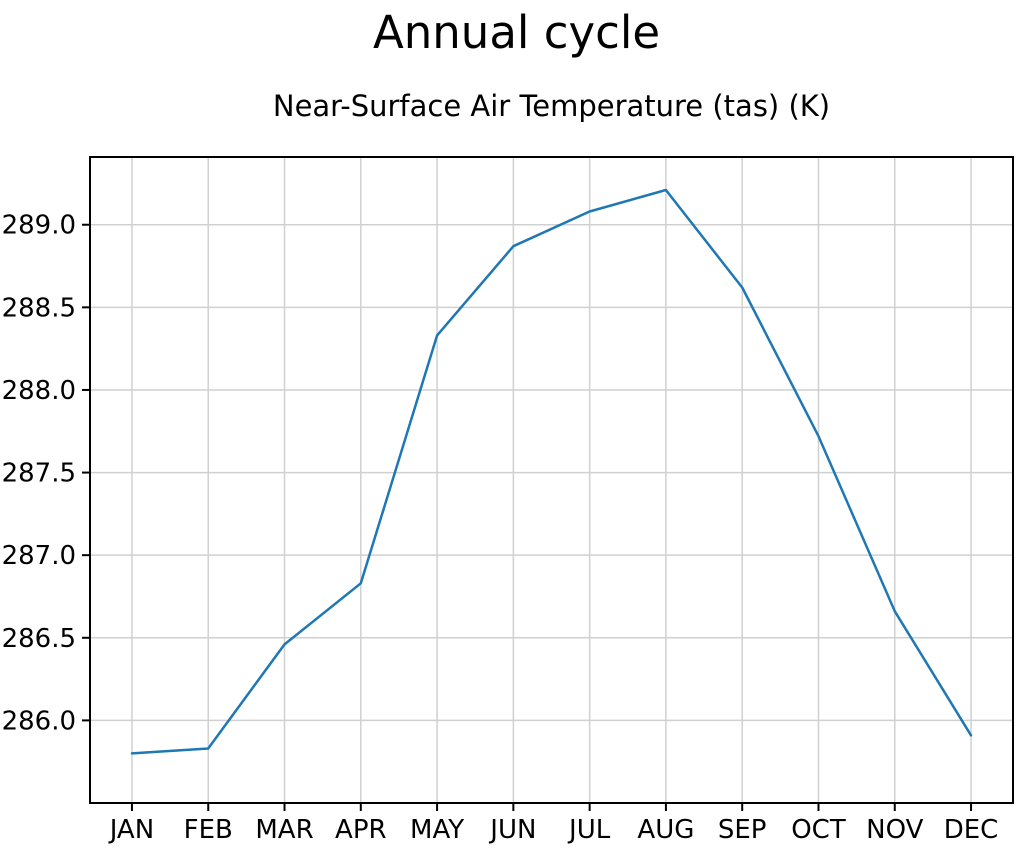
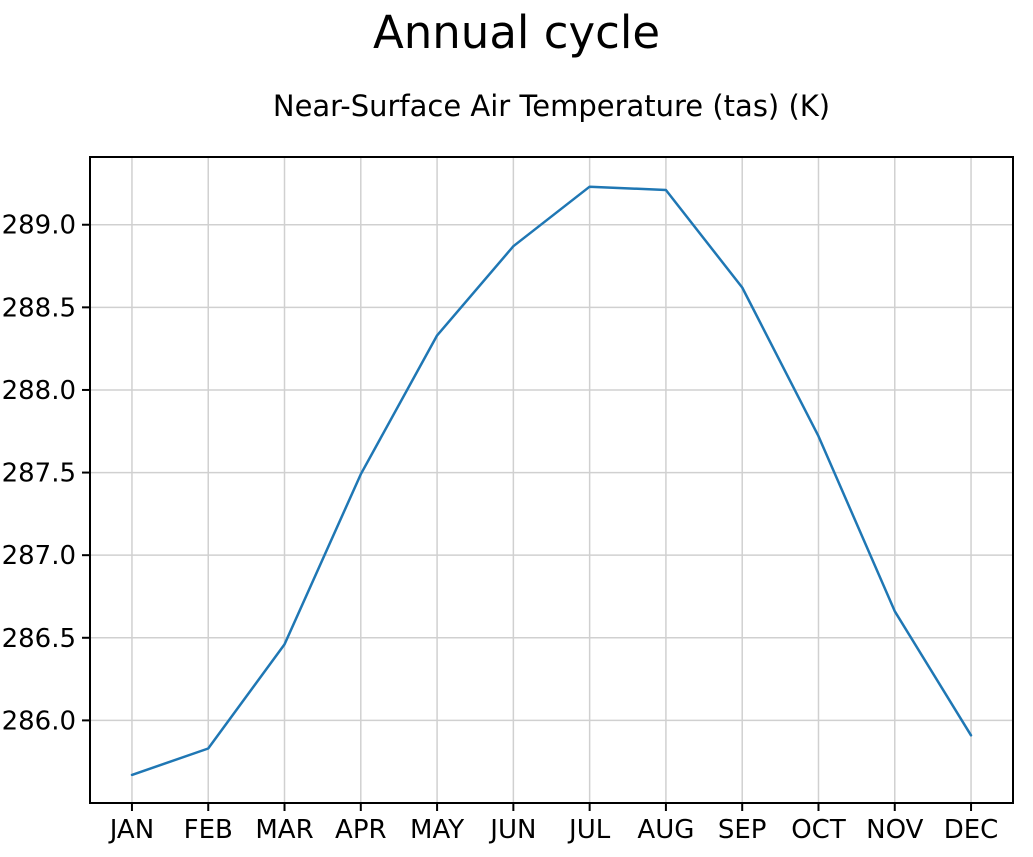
JAN: 285.80 -> 285.67
APR: 286.83 -> 287.49
JUL: 289.08 -> 289.23
